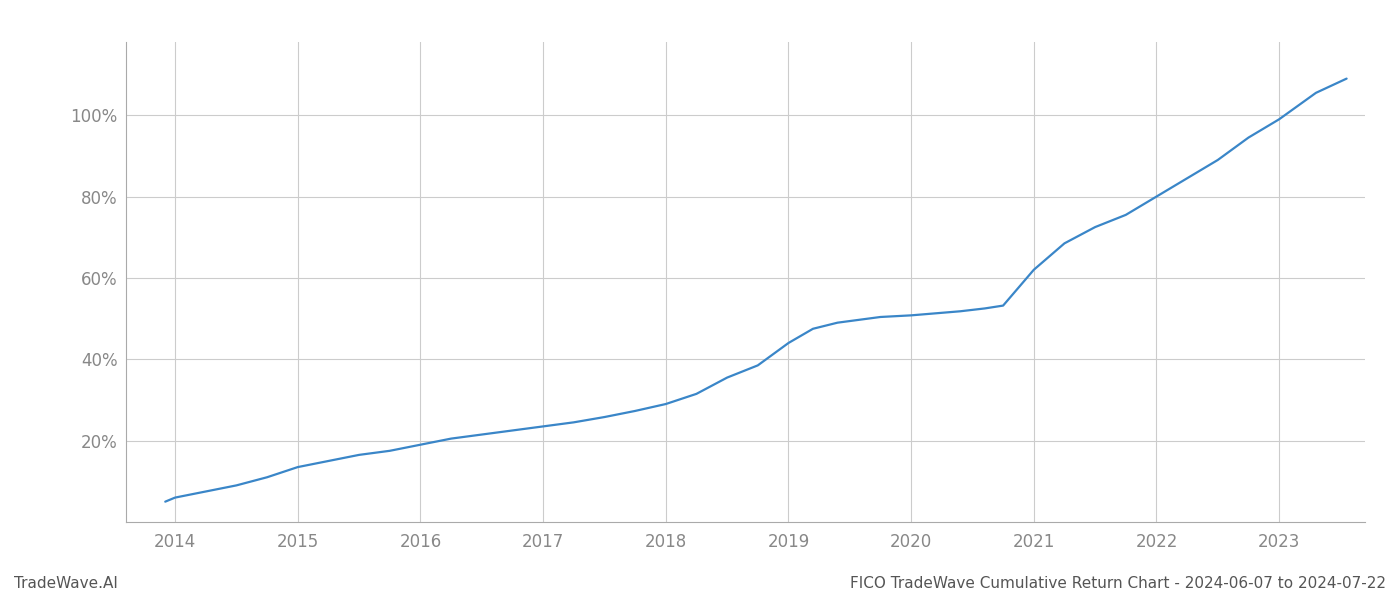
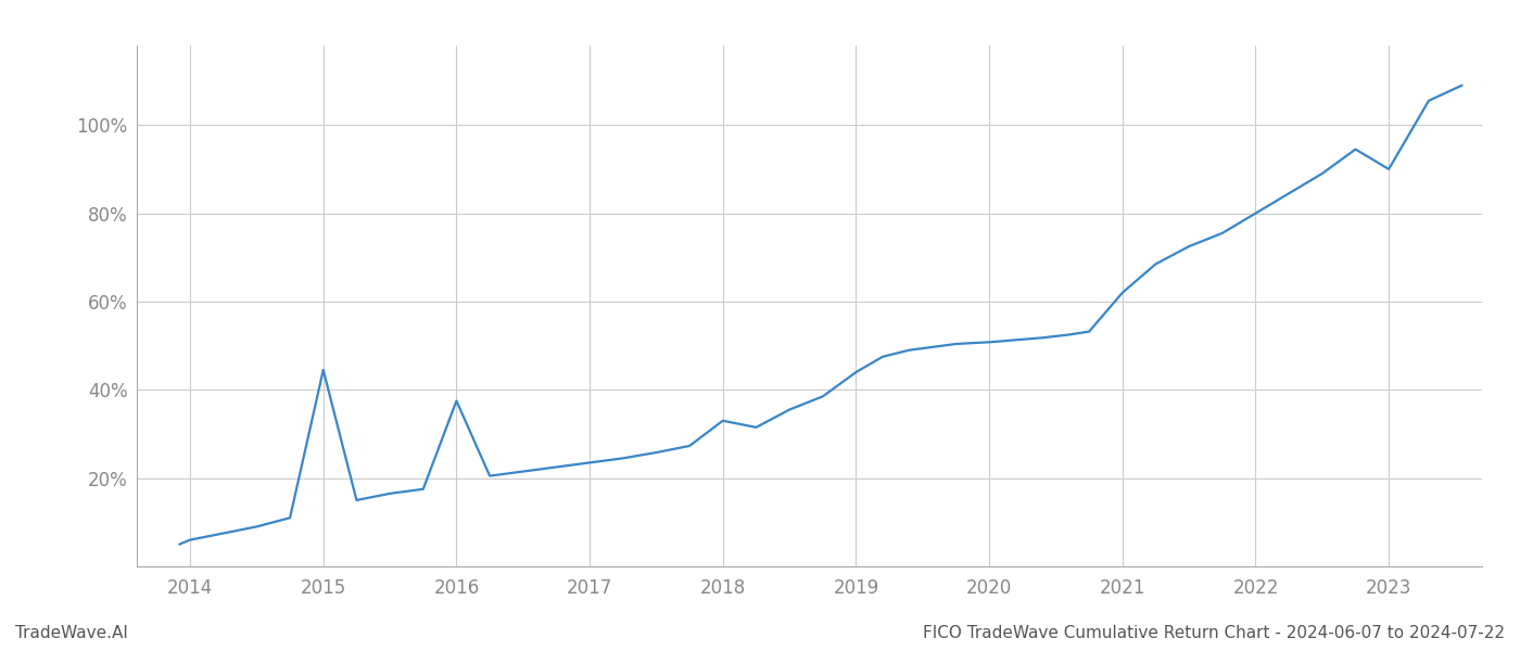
2015: 13.5% -> 44.5%
2016: 19.0% -> 37.5%
2018: 29.0% -> 33.0%
2023: 99.0% -> 90.0%
